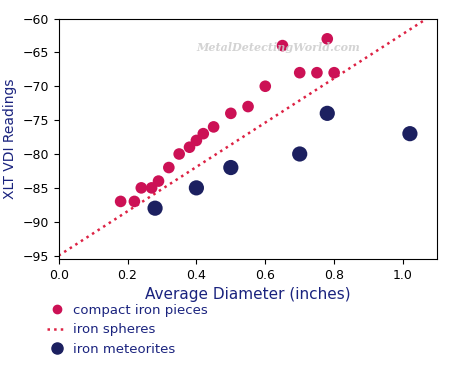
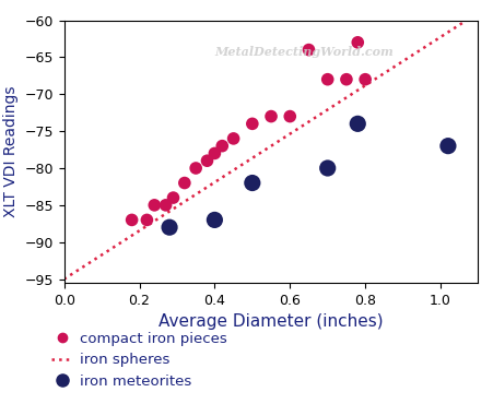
iron meteorites/0.4: -85 -> -87
compact iron pieces/0.6: -70 -> -73
